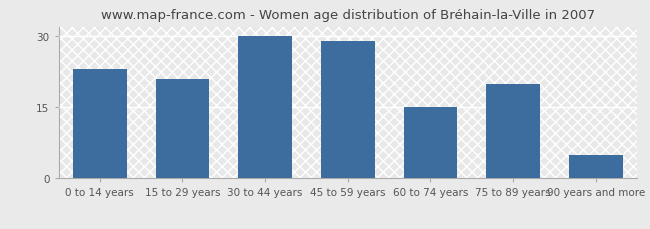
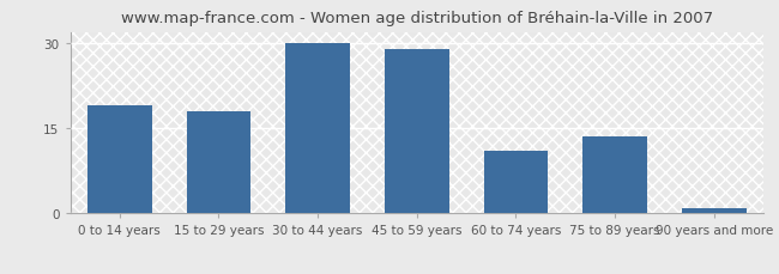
0 to 14 years: 23.0 -> 19.0
15 to 29 years: 21.0 -> 18.0
60 to 74 years: 15.0 -> 11.0
75 to 89 years: 20.0 -> 13.5
90 years and more: 5.0 -> 1.0
